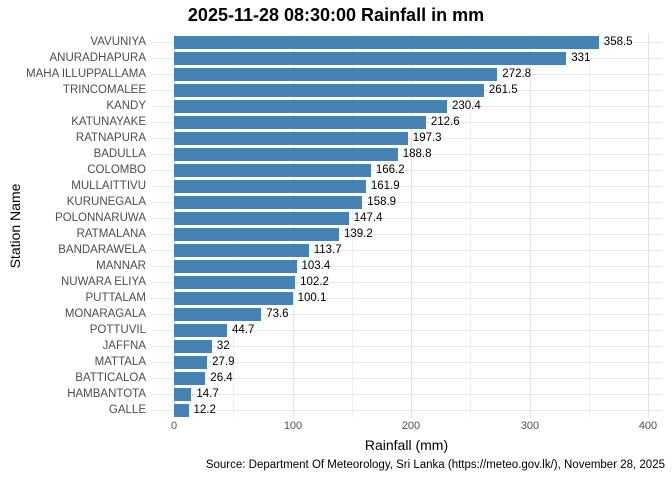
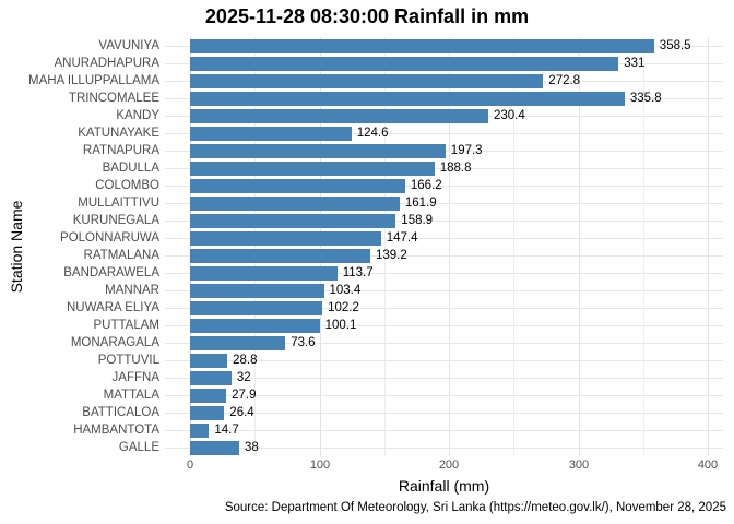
TRINCOMALEE: 261.5 -> 335.8
KATUNAYAKE: 212.6 -> 124.6
POTTUVIL: 44.7 -> 28.8
GALLE: 12.2 -> 38
